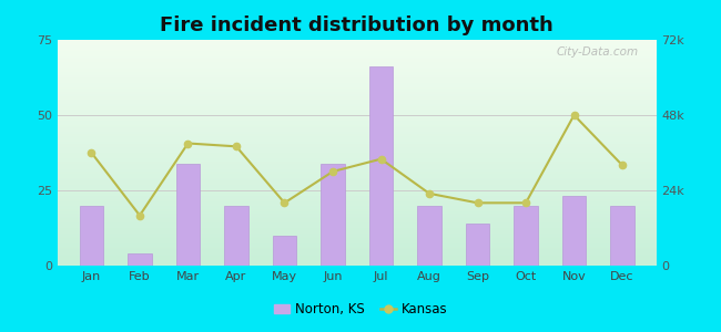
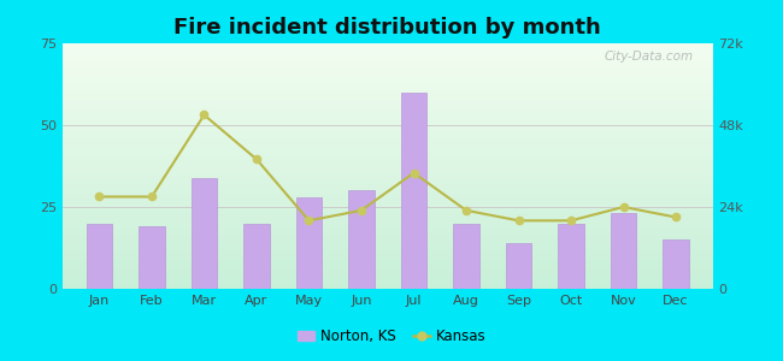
Kansas/Jan: 36k -> 27k
Norton, KS/Feb: 4 -> 19
Kansas/Feb: 16k -> 27k
Kansas/Mar: 39k -> 51k
Norton, KS/May: 10 -> 28
Norton, KS/Jun: 34 -> 30
Kansas/Jun: 30k -> 23k
Norton, KS/Jul: 66 -> 60
Kansas/Nov: 48k -> 24k
Norton, KS/Dec: 20 -> 15
Kansas/Dec: 32k -> 21k
